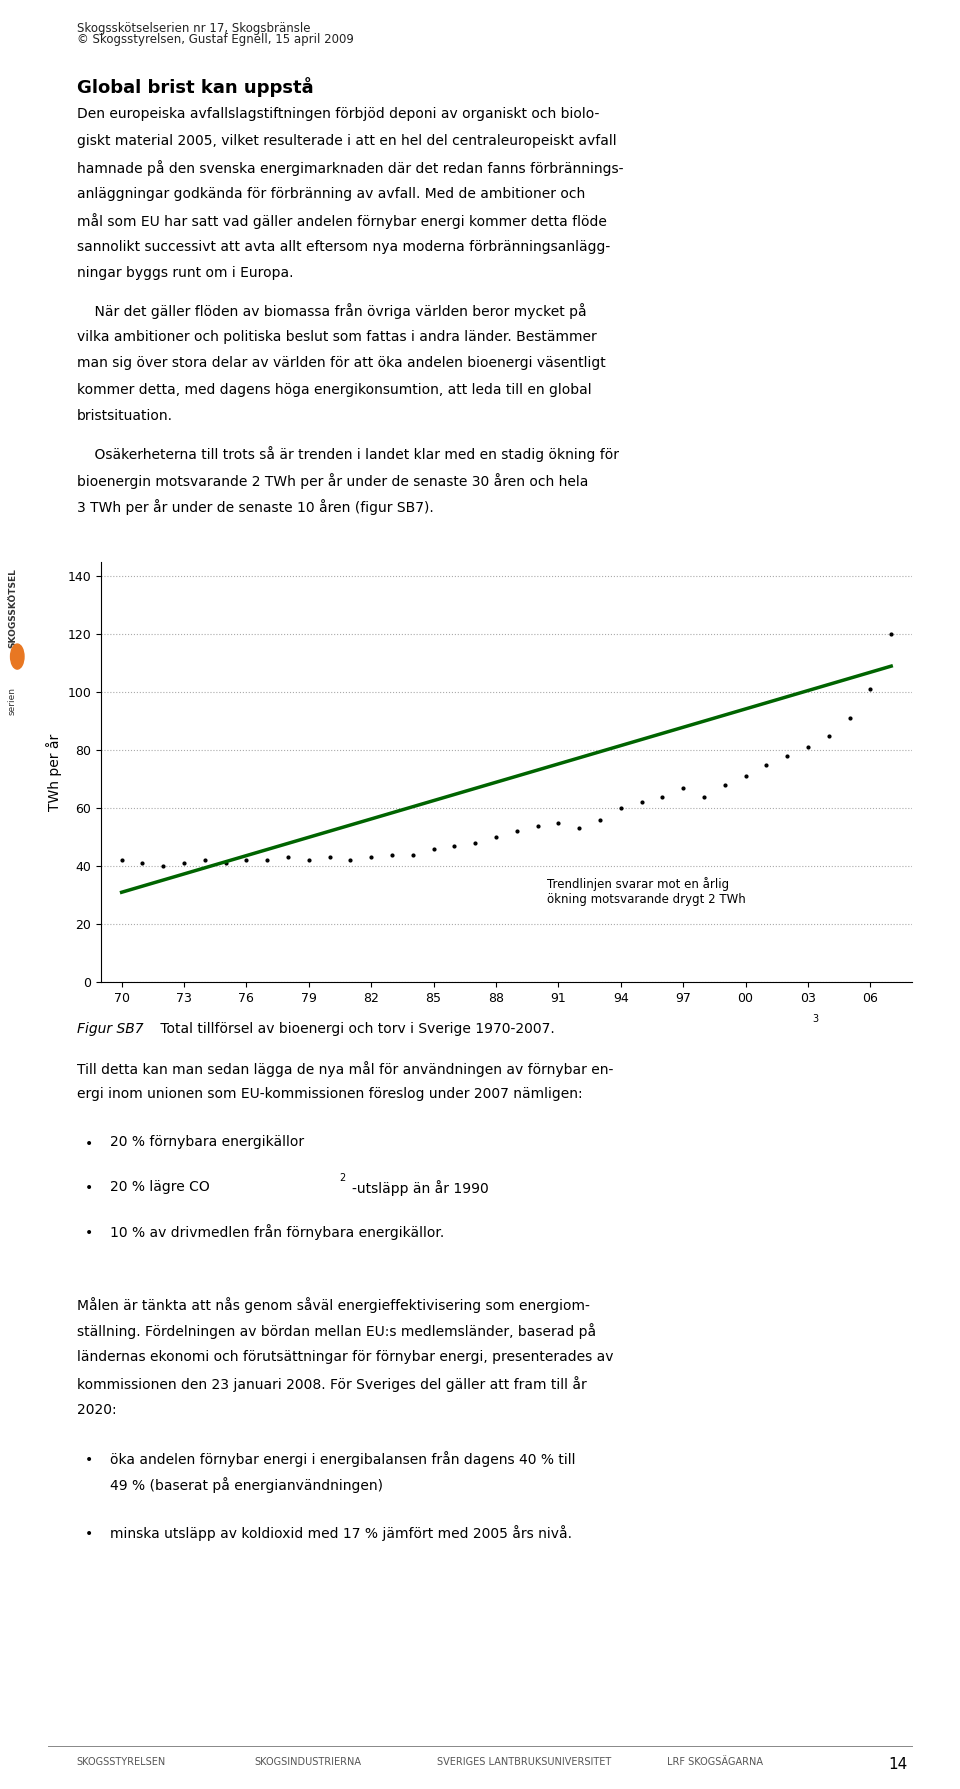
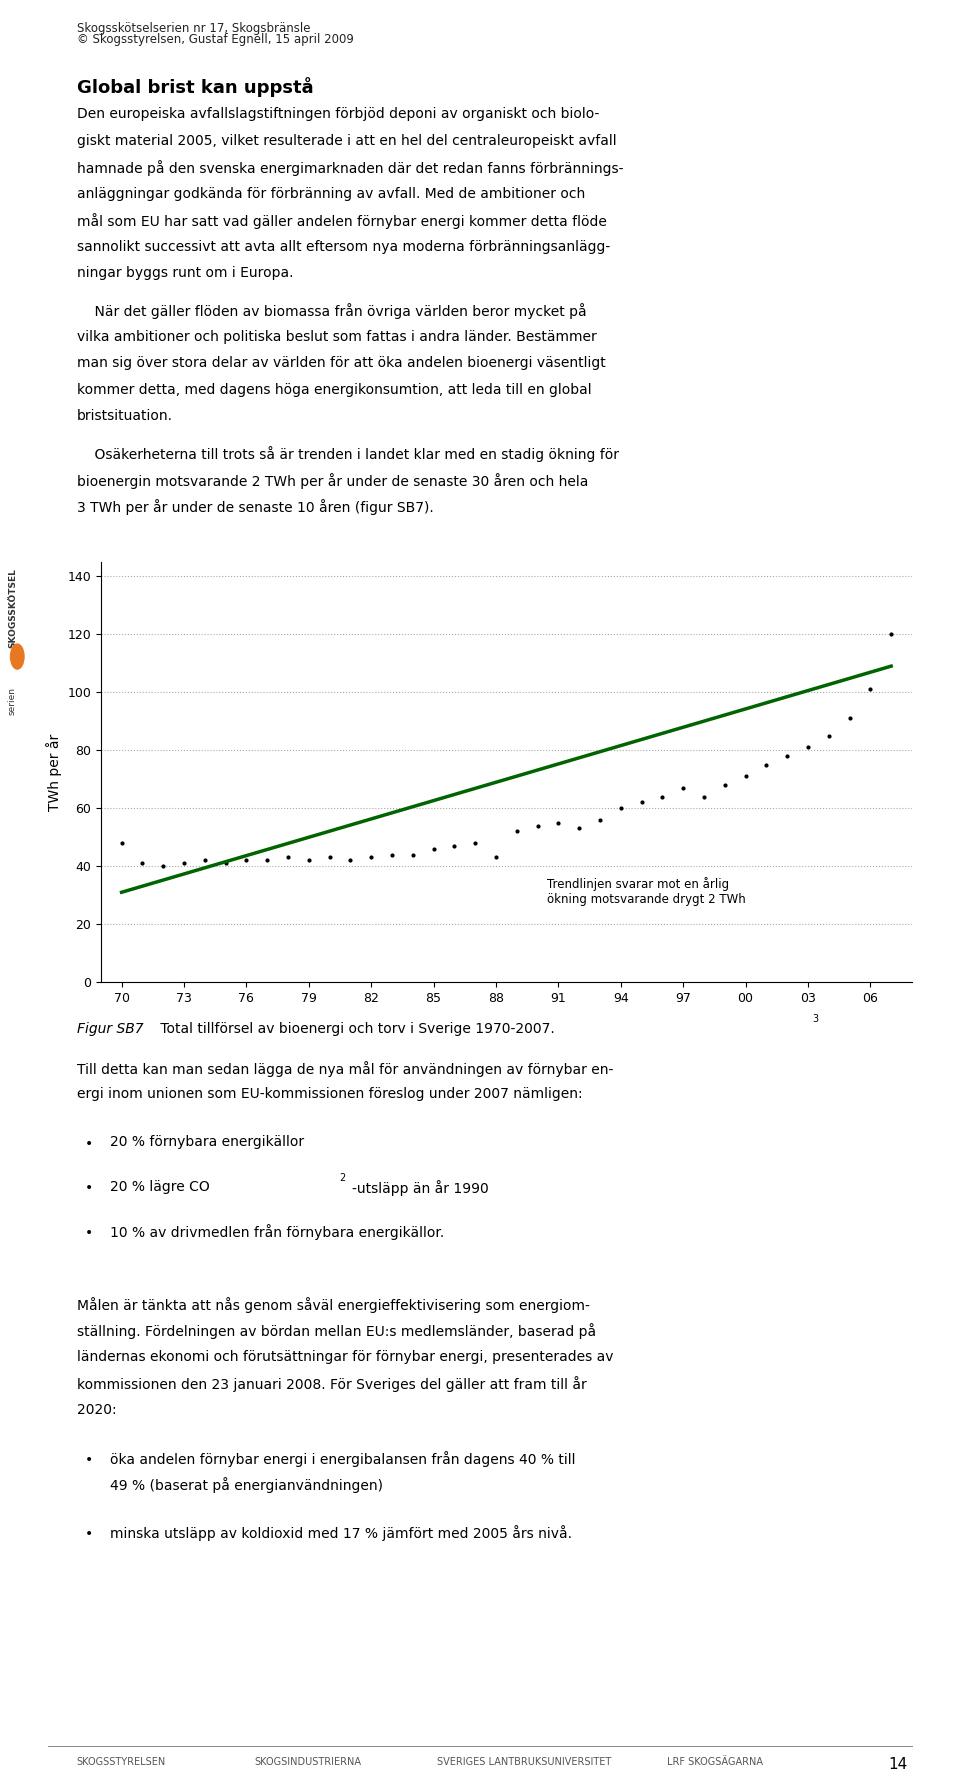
70: 42 -> 48
88: 50 -> 43
